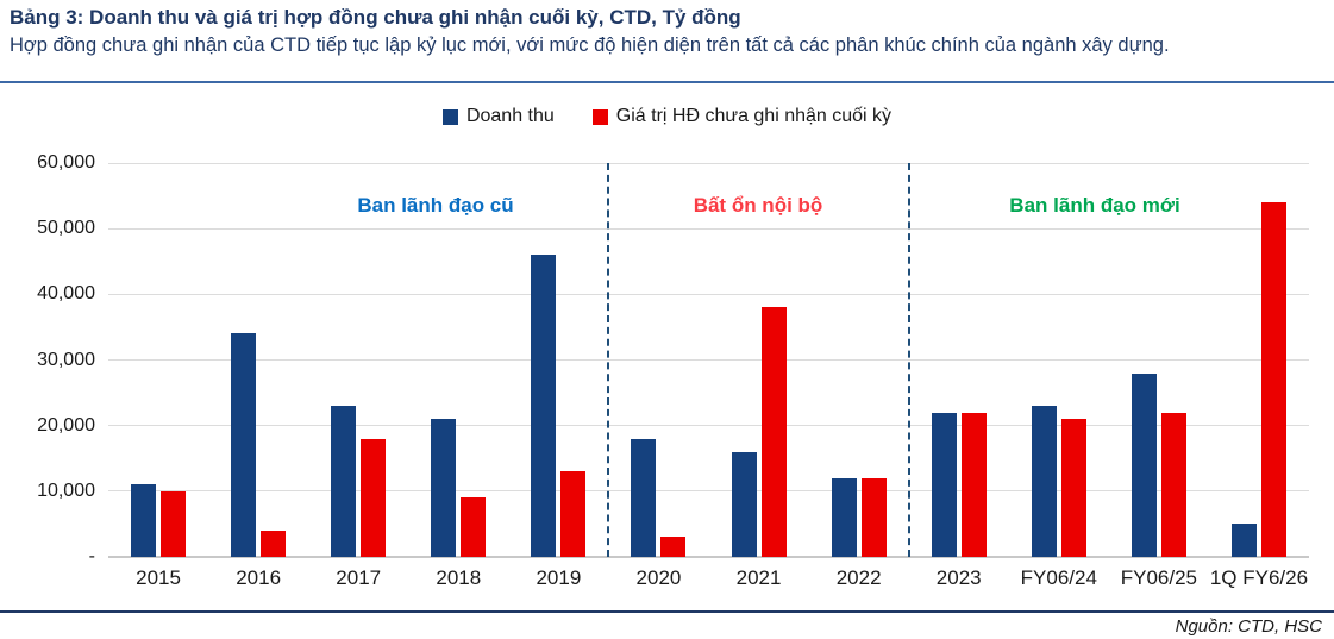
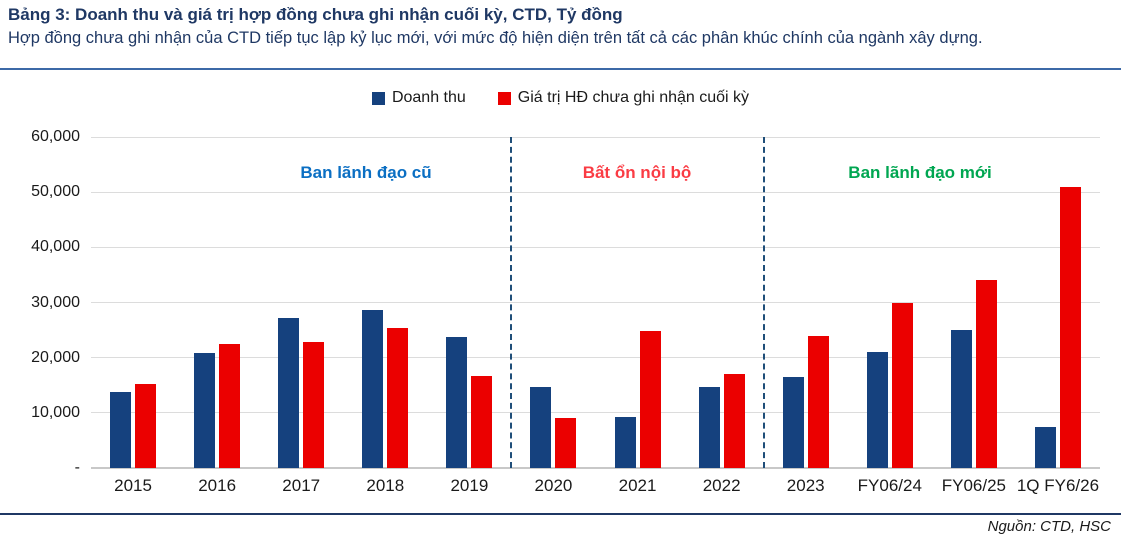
Doanh thu/2015: 11000 -> 14000
Giá trị HĐ chưa ghi nhận cuối kỳ/2015: 10000 -> 15000
Doanh thu/2016: 34000 -> 21000
Giá trị HĐ chưa ghi nhận cuối kỳ/2016: 4000 -> 22000
Doanh thu/2017: 23000 -> 27000
Giá trị HĐ chưa ghi nhận cuối kỳ/2017: 18000 -> 23000
Doanh thu/2018: 21000 -> 29000
Giá trị HĐ chưa ghi nhận cuối kỳ/2018: 9000 -> 25000
Doanh thu/2019: 46000 -> 24000
Giá trị HĐ chưa ghi nhận cuối kỳ/2019: 13000 -> 17000
Doanh thu/2020: 18000 -> 15000
Giá trị HĐ chưa ghi nhận cuối kỳ/2020: 3000 -> 9000
Doanh thu/2021: 16000 -> 9000
Giá trị HĐ chưa ghi nhận cuối kỳ/2021: 38000 -> 25000
Doanh thu/2022: 12000 -> 15000
Giá trị HĐ chưa ghi nhận cuối kỳ/2022: 12000 -> 17000
Doanh thu/2023: 22000 -> 16000
Giá trị HĐ chưa ghi nhận cuối kỳ/2023: 22000 -> 24000
Doanh thu/FY06/24: 23000 -> 21000
Giá trị HĐ chưa ghi nhận cuối kỳ/FY06/24: 21000 -> 30000
Doanh thu/FY06/25: 28000 -> 25000
Giá trị HĐ chưa ghi nhận cuối kỳ/FY06/25: 22000 -> 34000
Doanh thu/1Q FY6/26: 5000 -> 8000
Giá trị HĐ chưa ghi nhận cuối kỳ/1Q FY6/26: 54000 -> 51000
